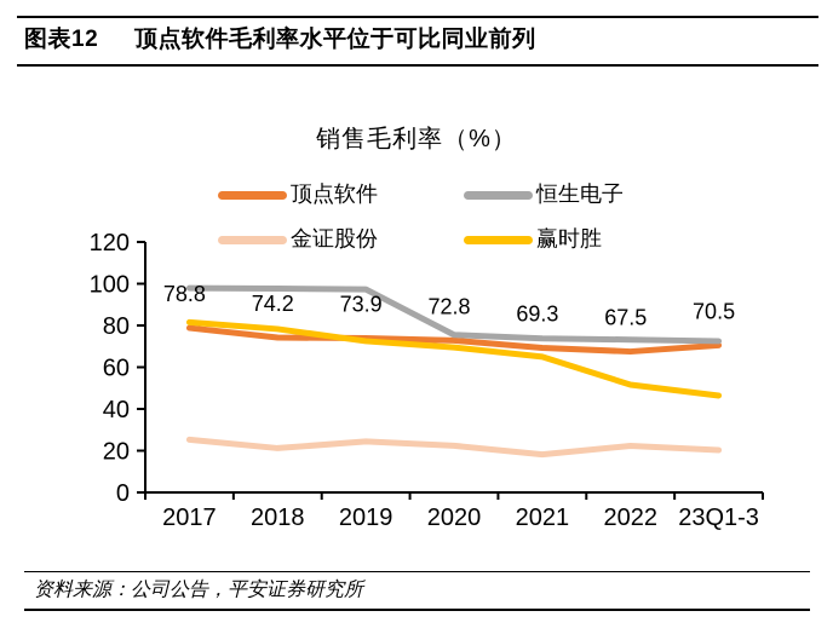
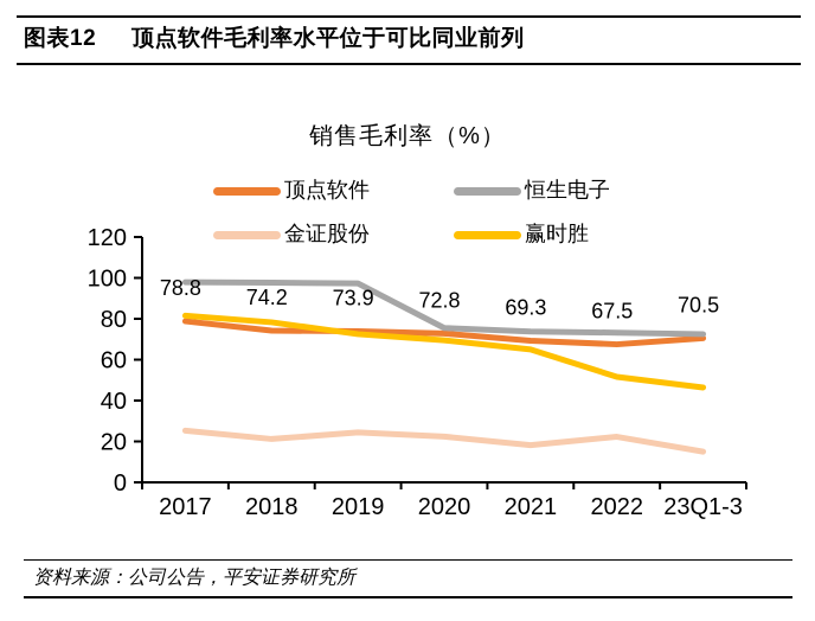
金证股份/23Q1-3: 20 -> 15
